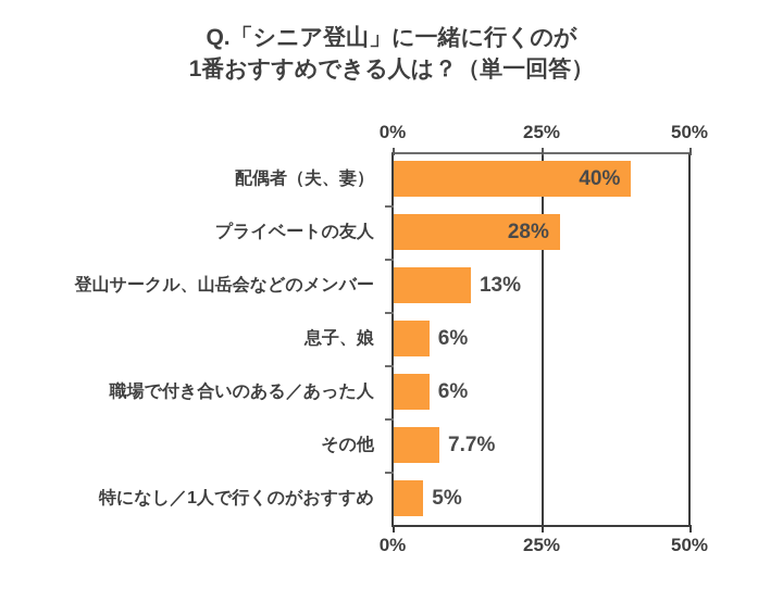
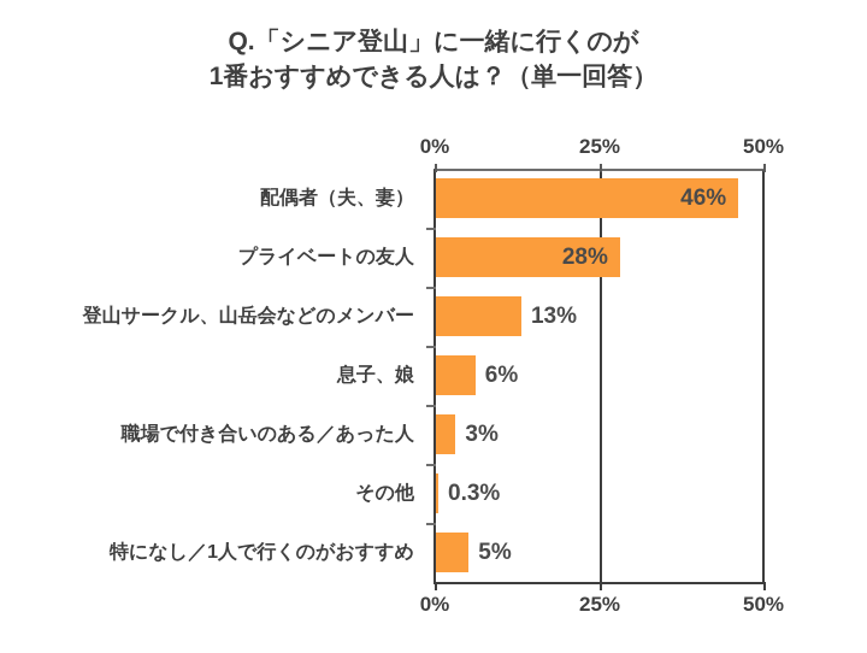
配偶者（夫、妻）: 40% -> 46%
職場で付き合いのある／あった人: 6% -> 3%
その他: 7.7% -> 0.3%
